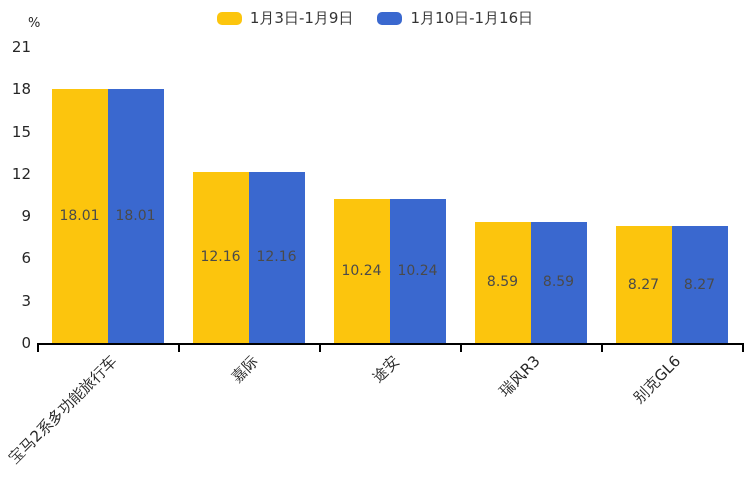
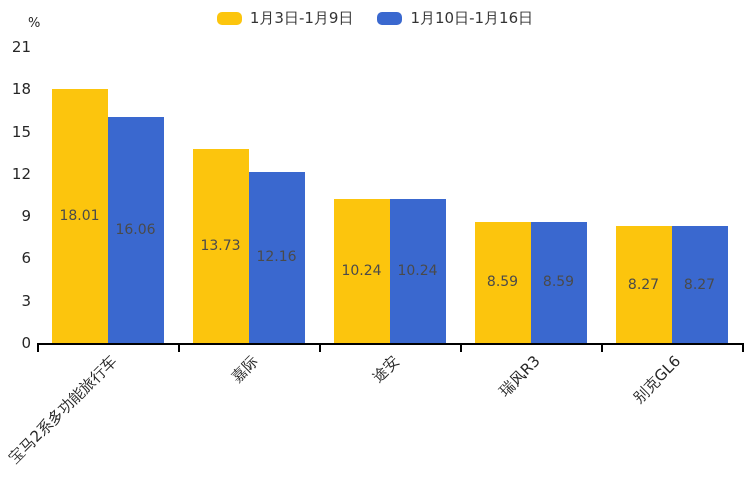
1月10日-1月16日/宝马2系多功能旅行车: 18.01 -> 16.06
1月3日-1月9日/嘉际: 12.16 -> 13.73
